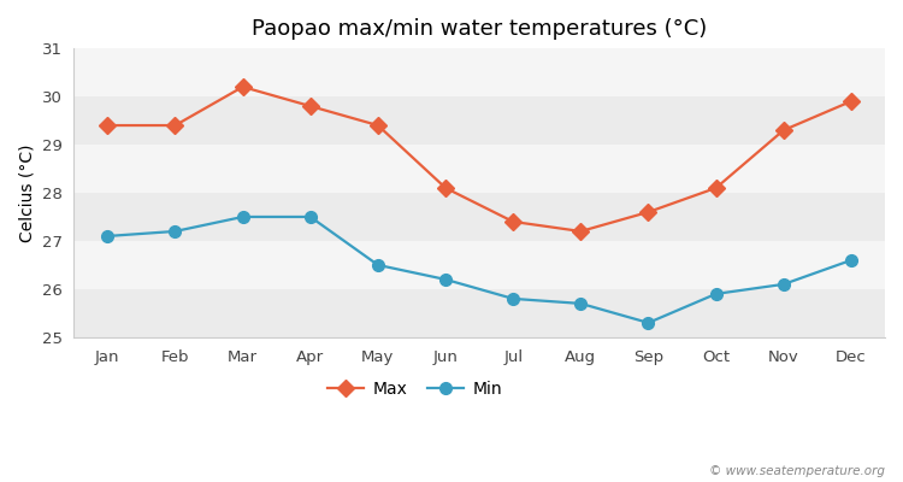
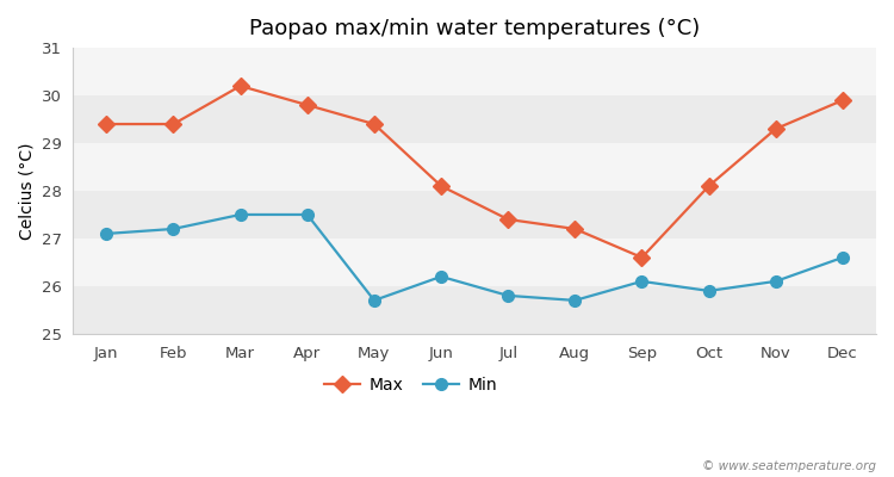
Min/May: 26.5 -> 25.7
Max/Sep: 27.6 -> 26.6
Min/Sep: 25.3 -> 26.1
